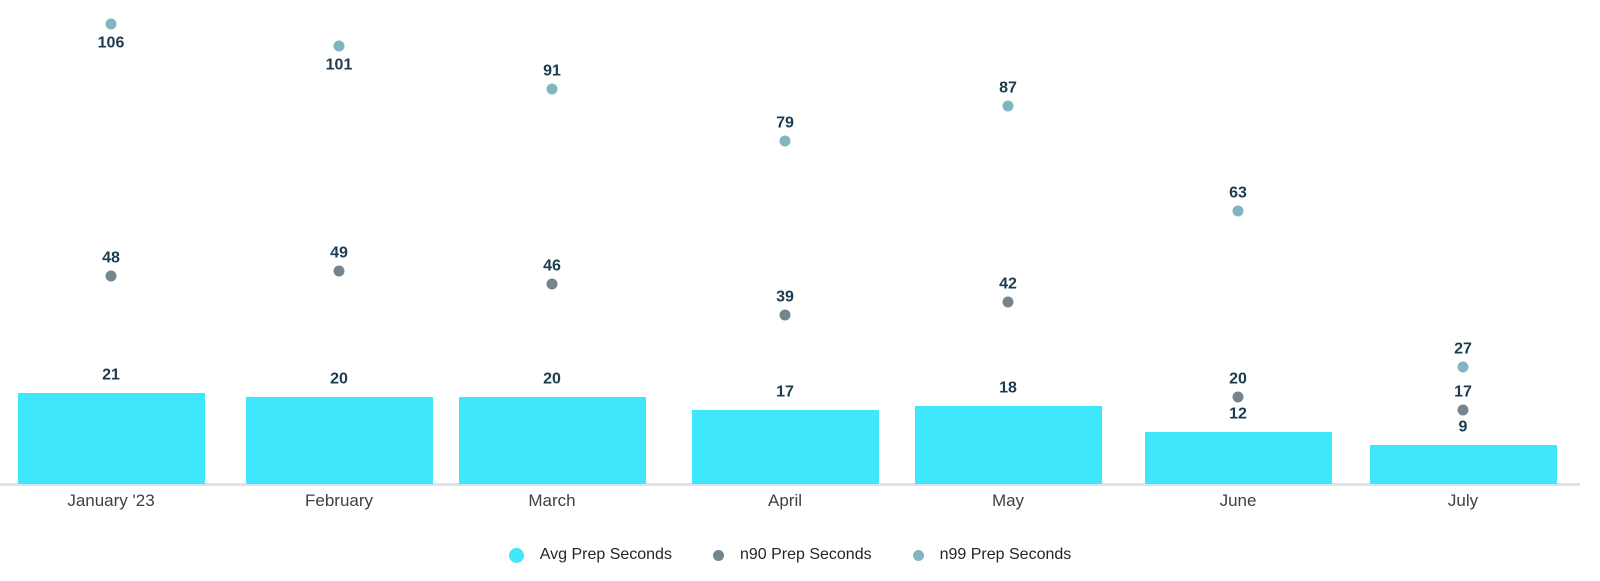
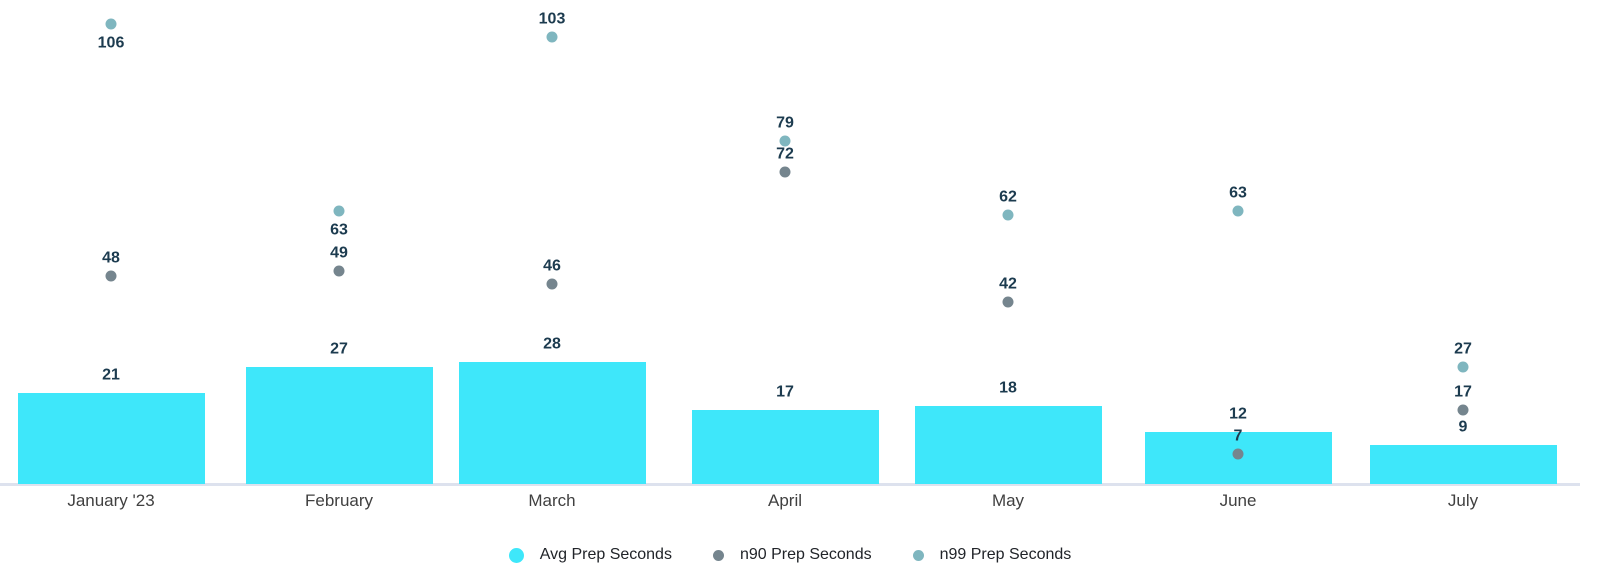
Avg Prep Seconds/February: 20 -> 27
n99 Prep Seconds/February: 101 -> 63
Avg Prep Seconds/March: 20 -> 28
n99 Prep Seconds/March: 91 -> 103
n90 Prep Seconds/April: 39 -> 72
n99 Prep Seconds/May: 87 -> 62
n90 Prep Seconds/June: 20 -> 7
